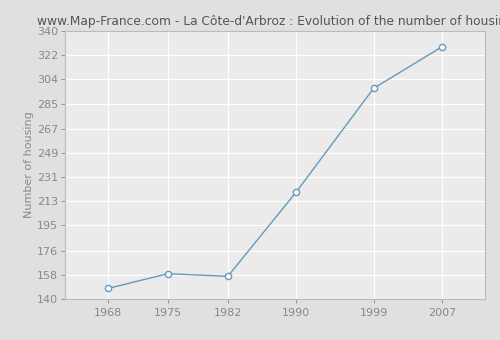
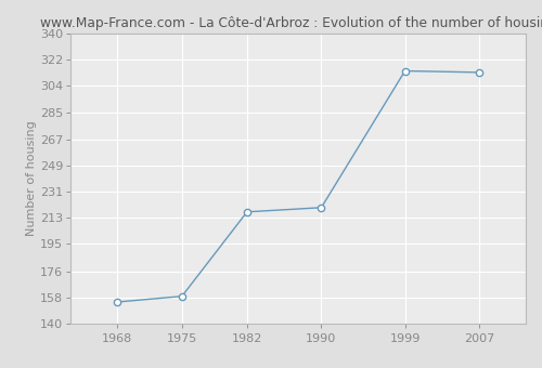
1968: 148 -> 155
1982: 157 -> 217
1999: 297 -> 314
2007: 328 -> 313
